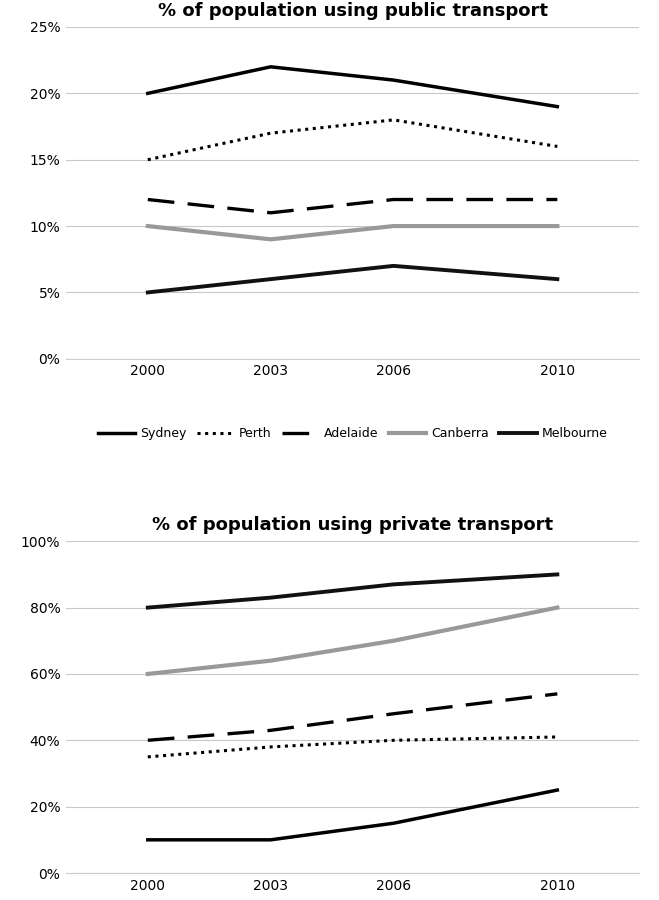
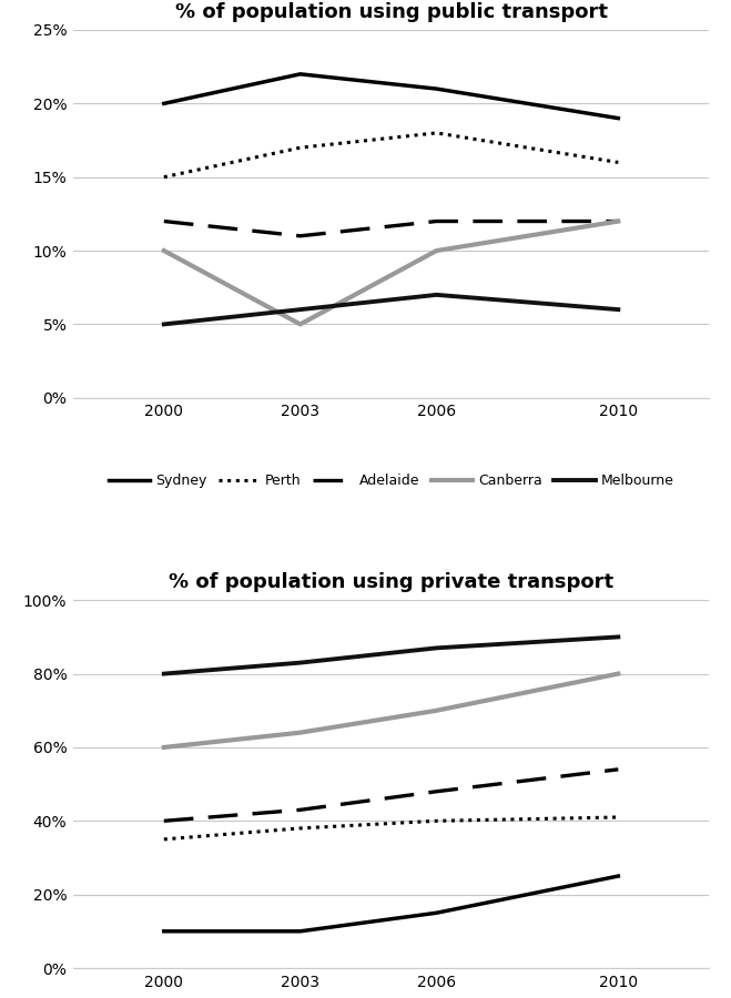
% of population using public transport/Canberra/2003: 9% -> 5%
% of population using public transport/Canberra/2010: 10% -> 12%
